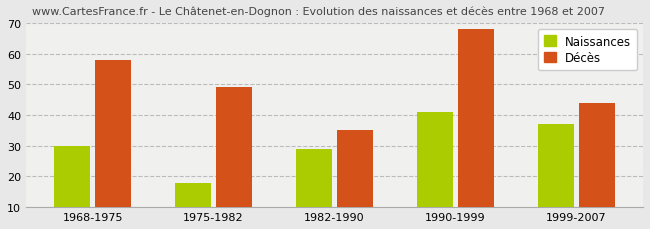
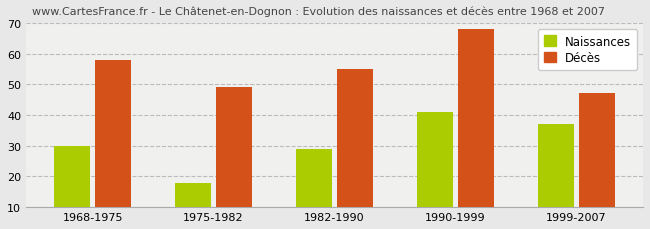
Décès/1982-1990: 35 -> 55
Décès/1999-2007: 44 -> 47
